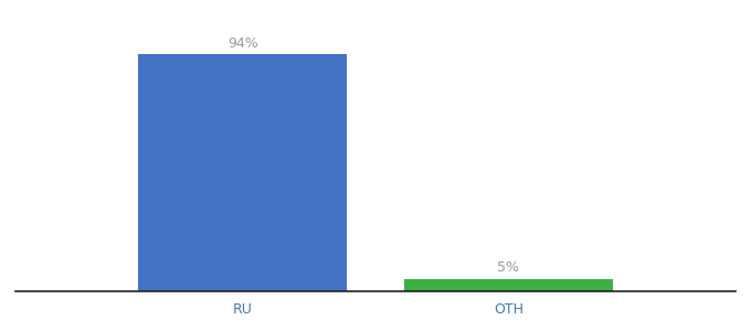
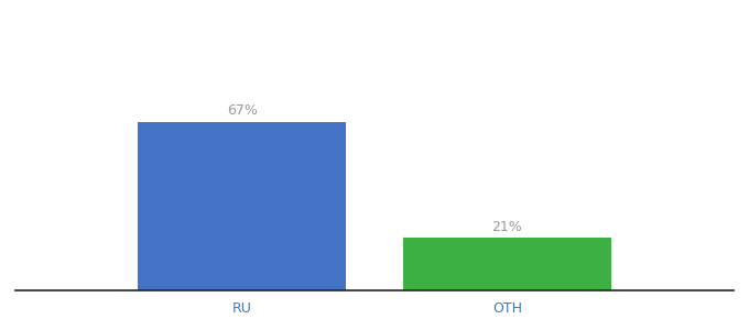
RU: 94% -> 67%
OTH: 5% -> 21%
